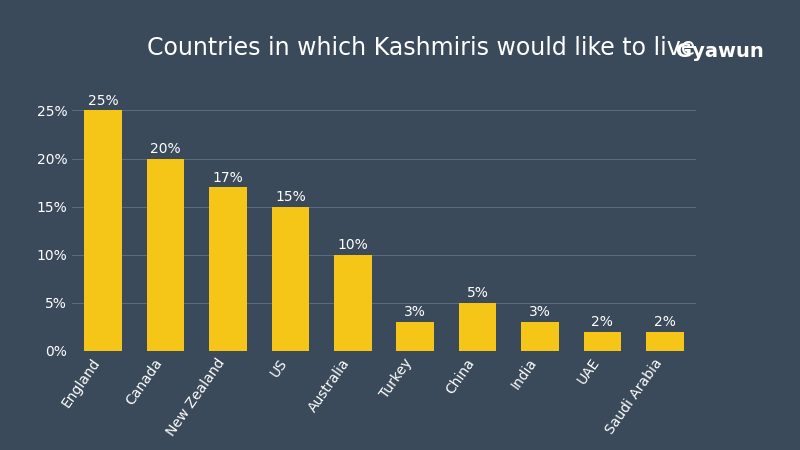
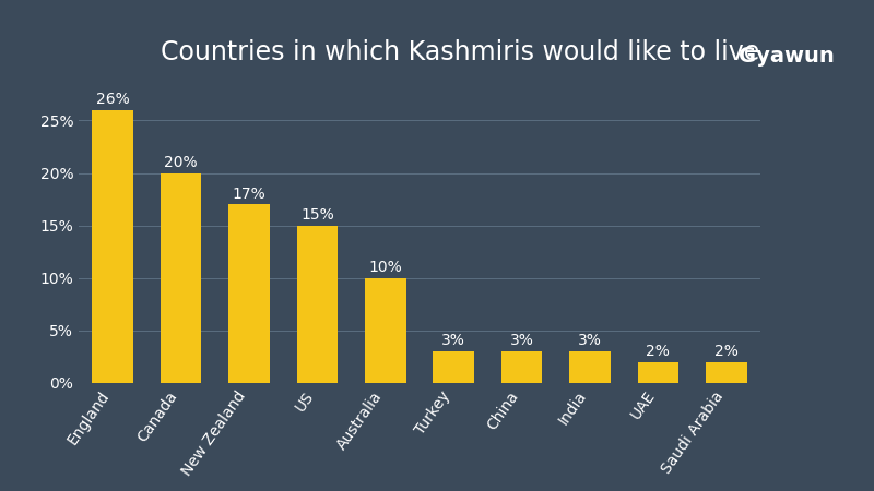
England: 25% -> 26%
China: 5% -> 3%
